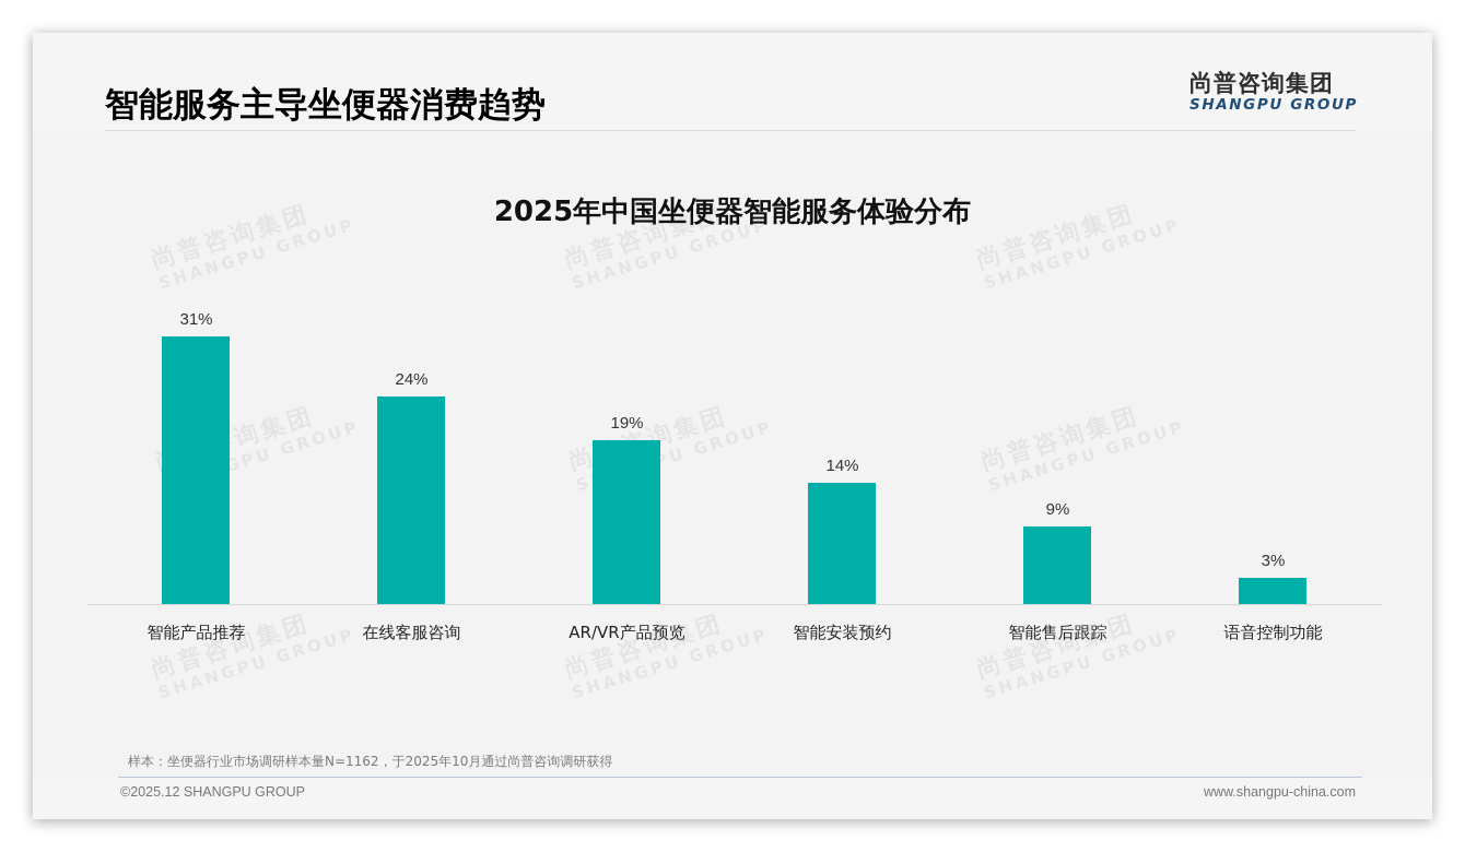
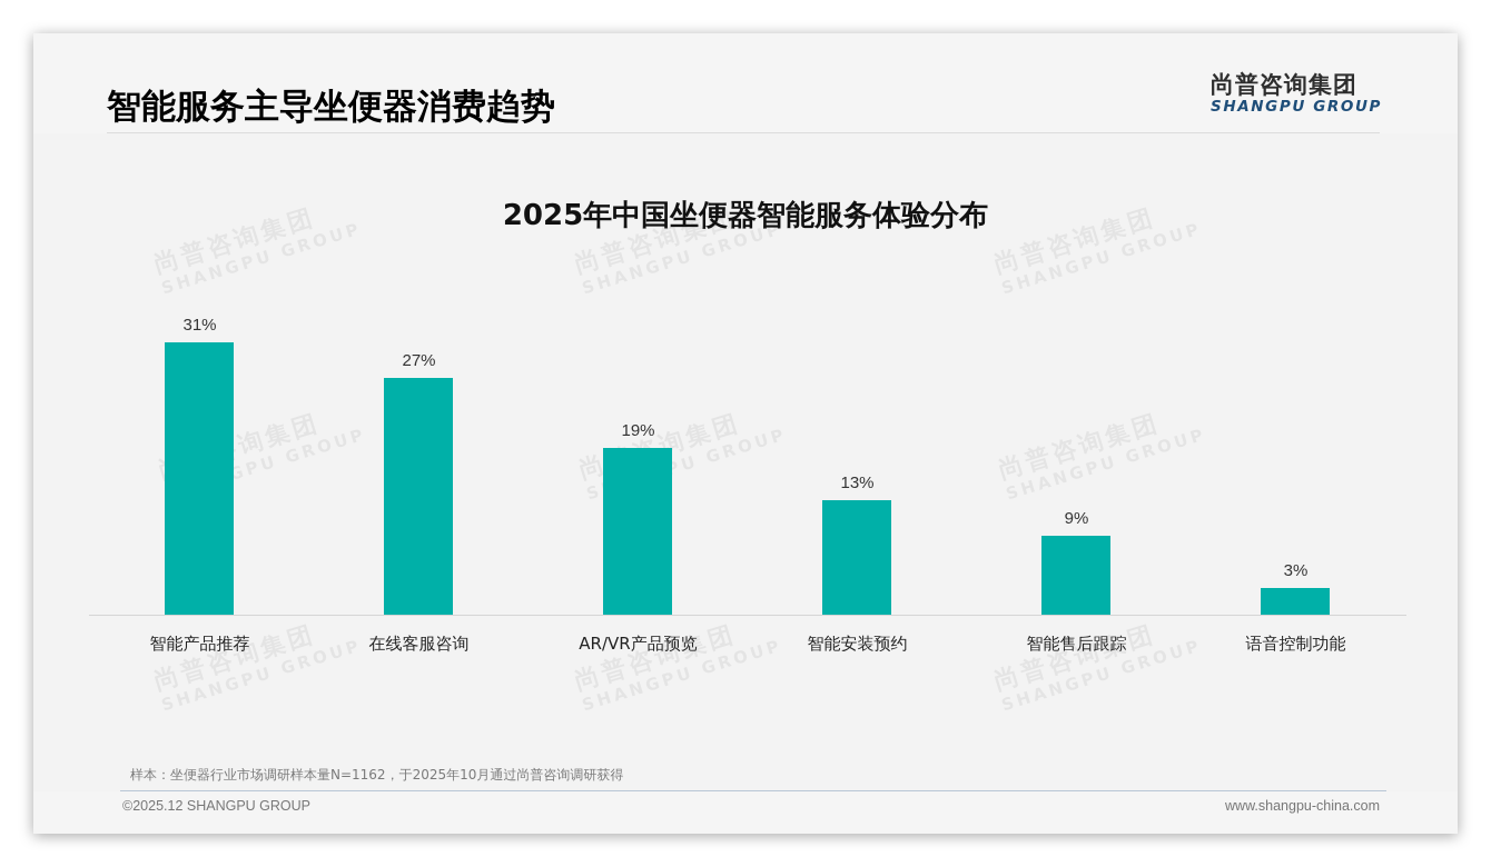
在线客服咨询: 24% -> 27%
智能安装预约: 14% -> 13%
